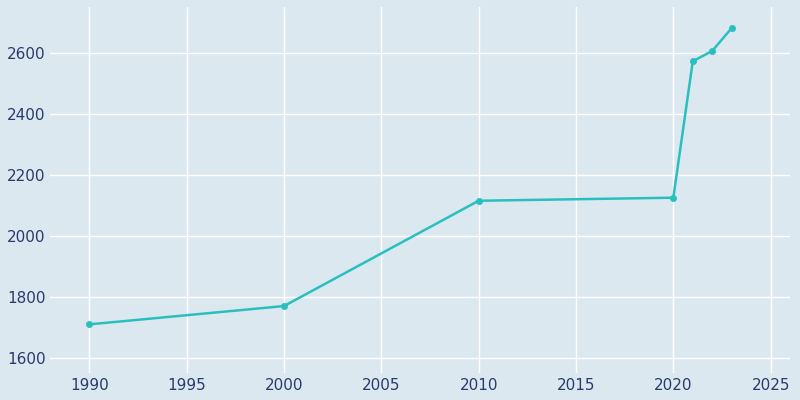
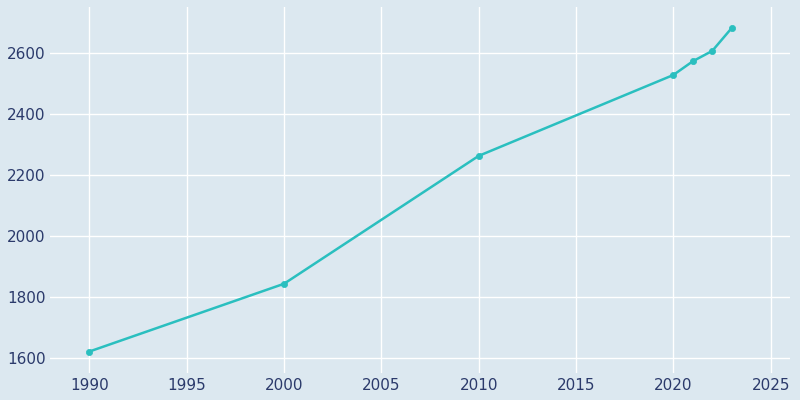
1990: 1710 -> 1621
2000: 1770 -> 1843
2010: 2115 -> 2262
2020: 2125 -> 2527
